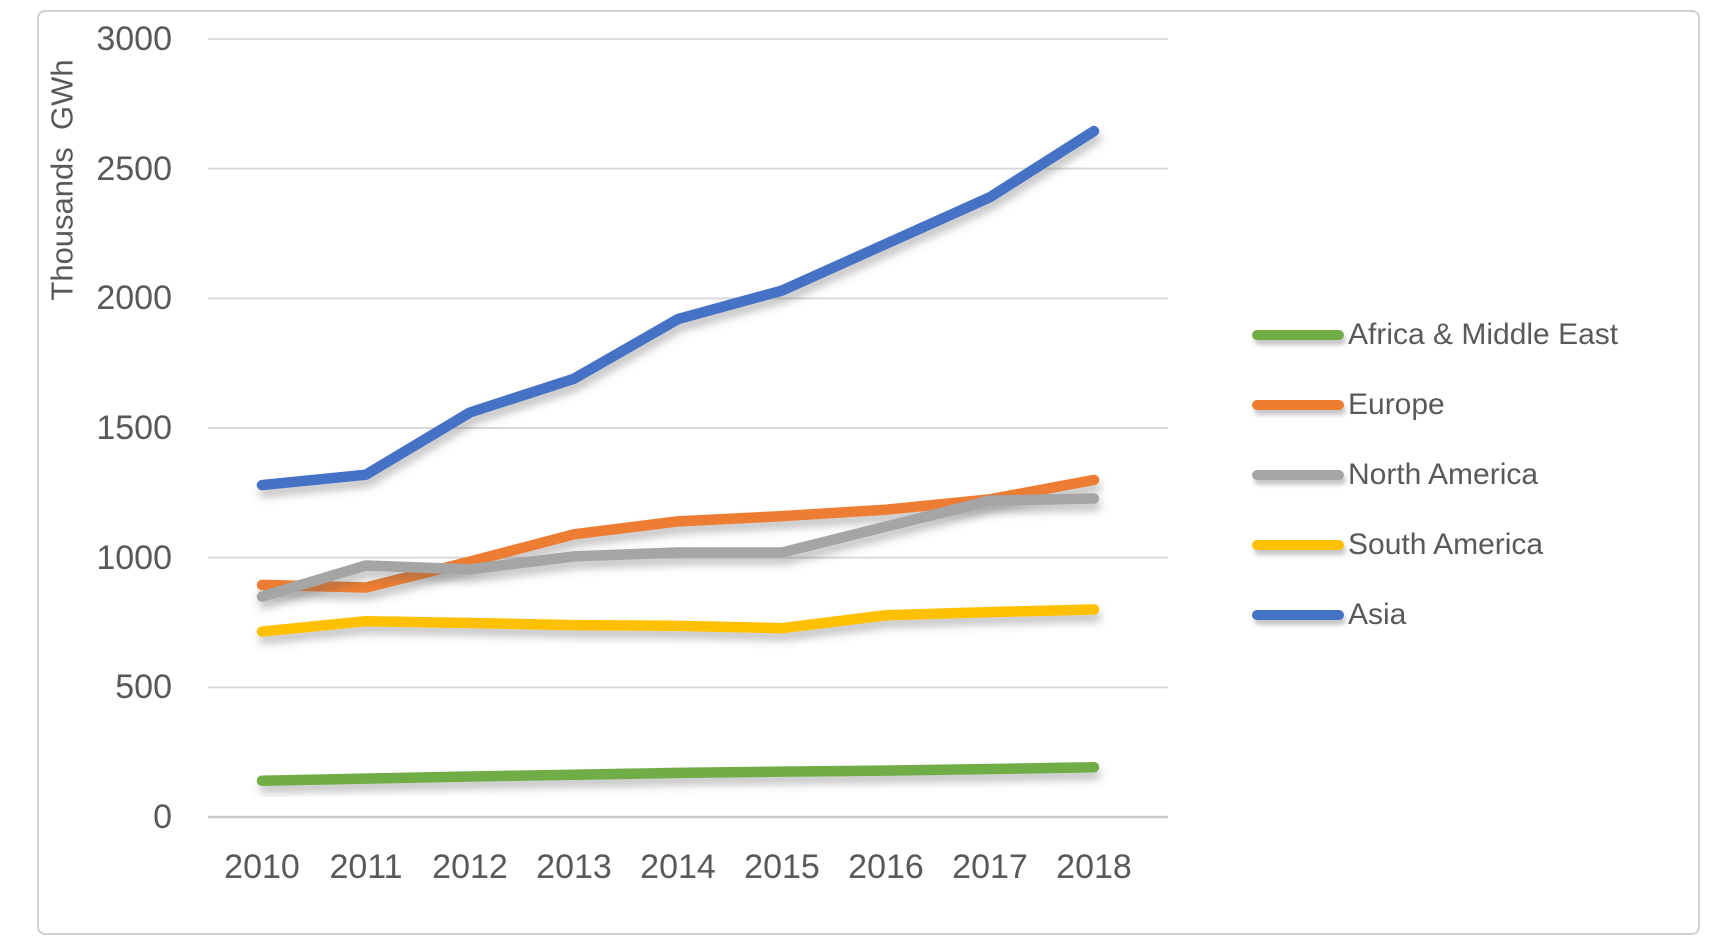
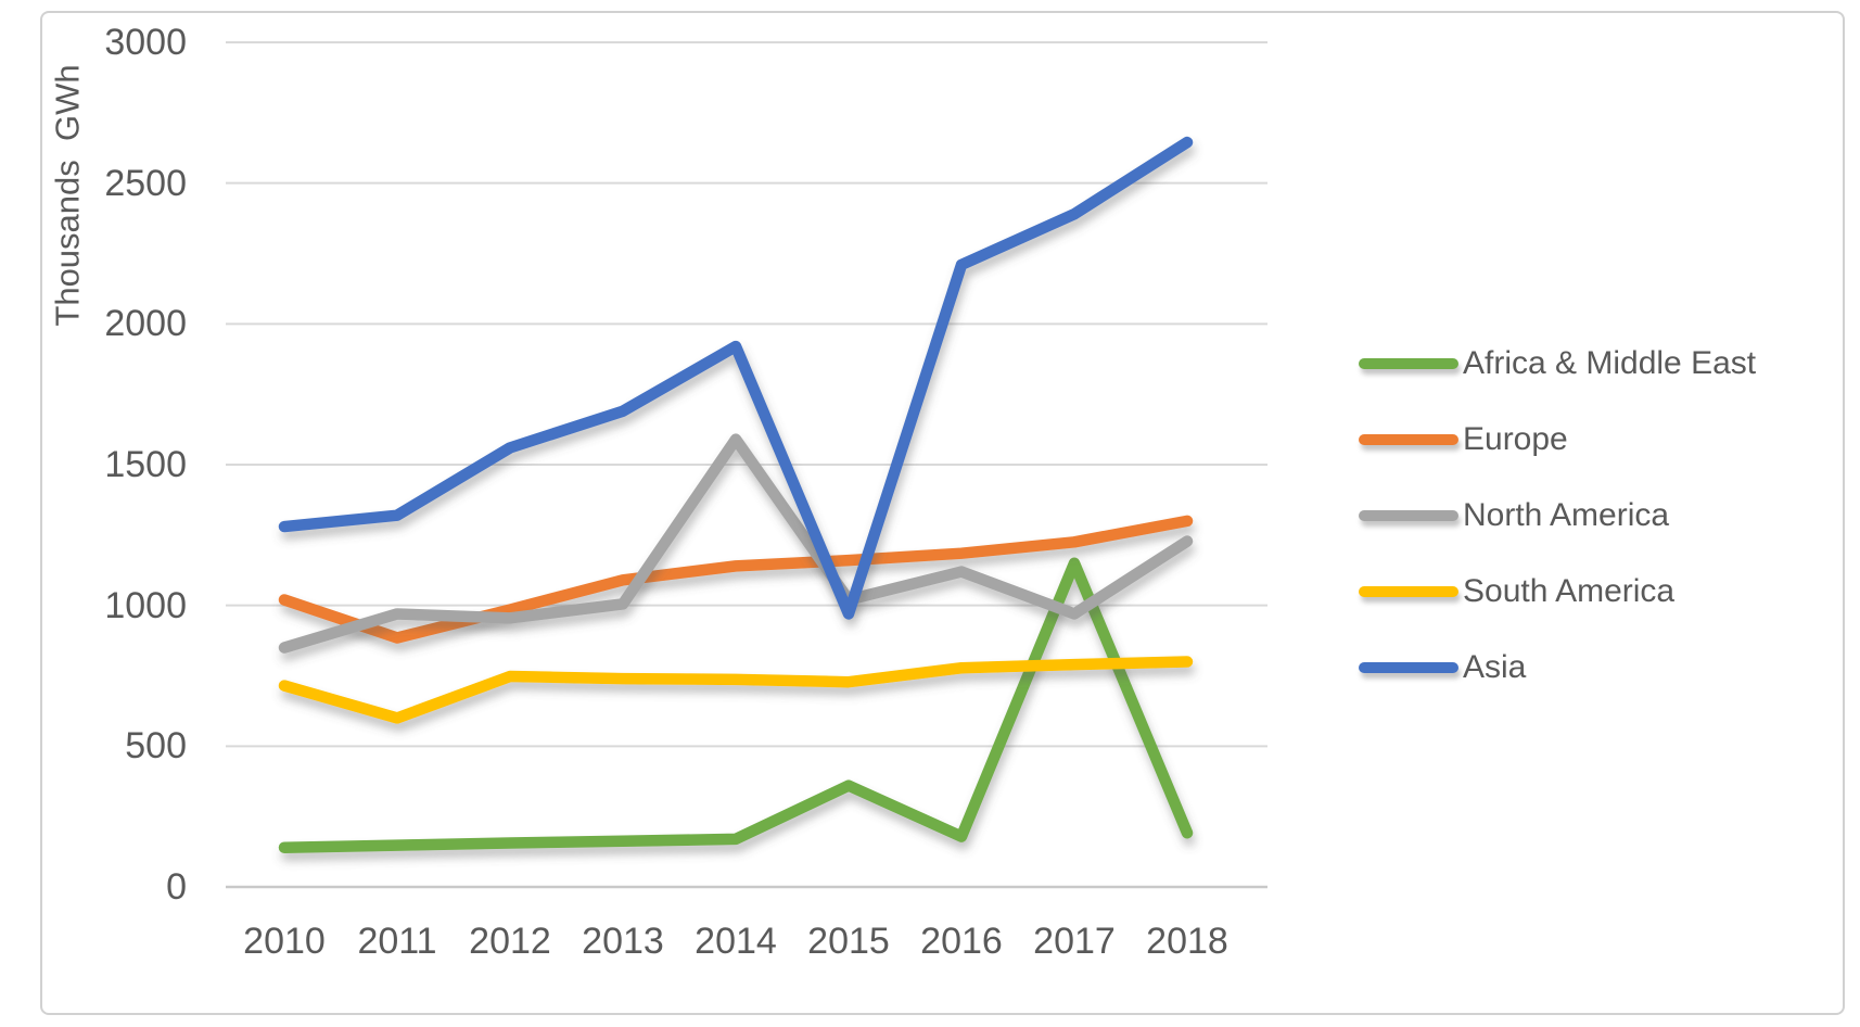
Europe/2010: 900 -> 1020
South America/2011: 760 -> 600
North America/2014: 1020 -> 1590
Africa & Middle East/2015: 180 -> 360
Asia/2015: 2030 -> 970
Africa & Middle East/2017: 180 -> 1150
North America/2017: 1220 -> 970
